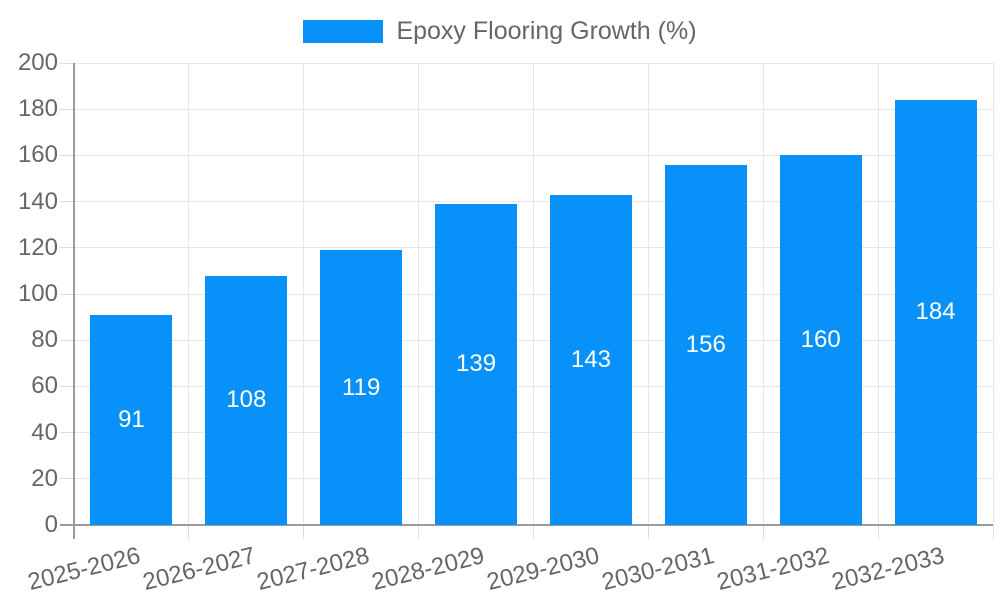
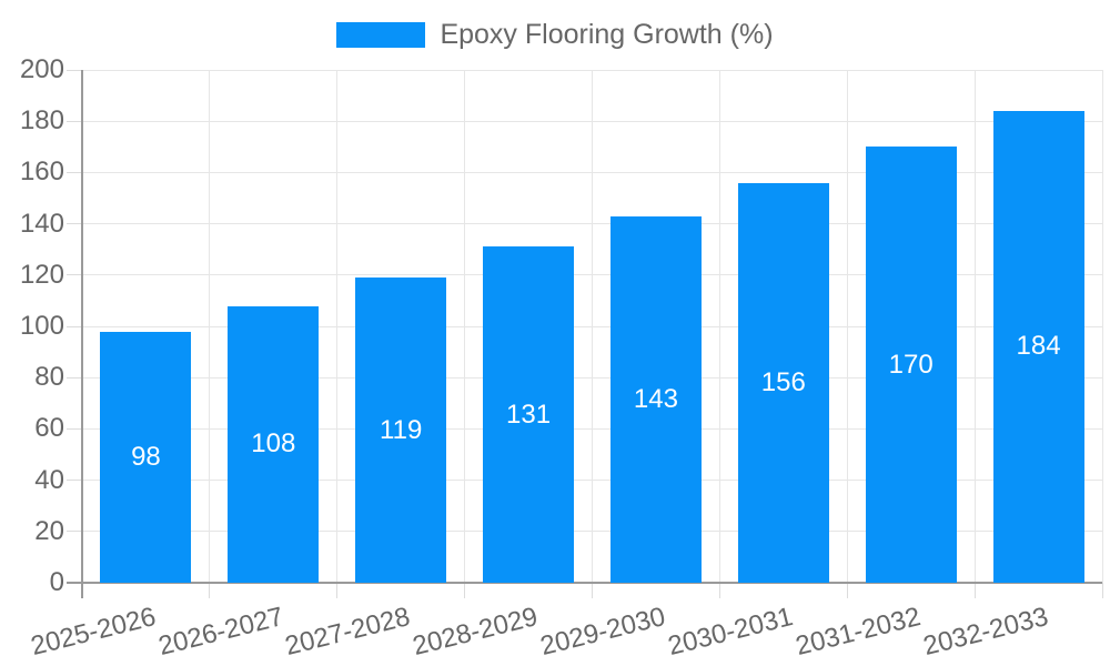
2025-2026: 91 -> 98
2028-2029: 139 -> 131
2031-2032: 160 -> 170
